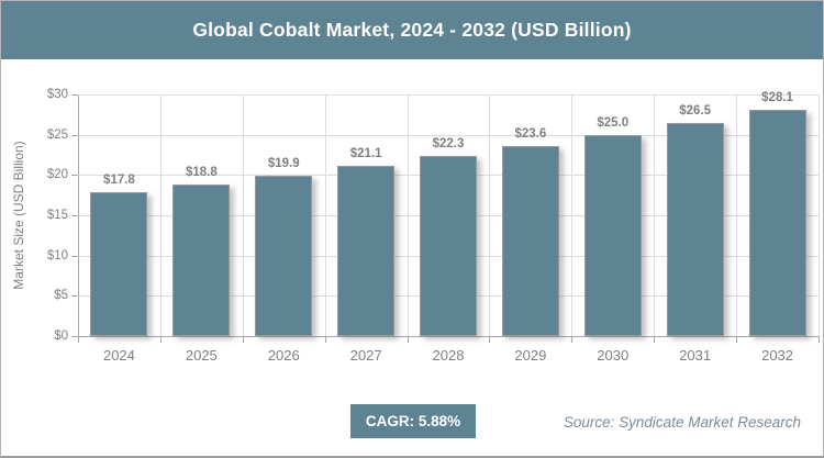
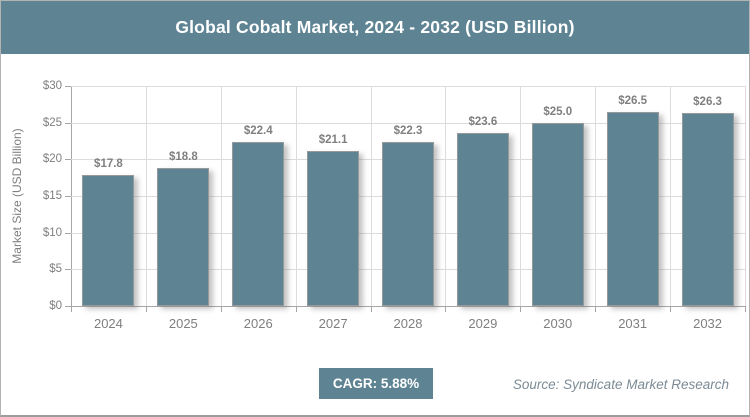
2026: $19.9 -> $22.4
2032: $28.1 -> $26.3
